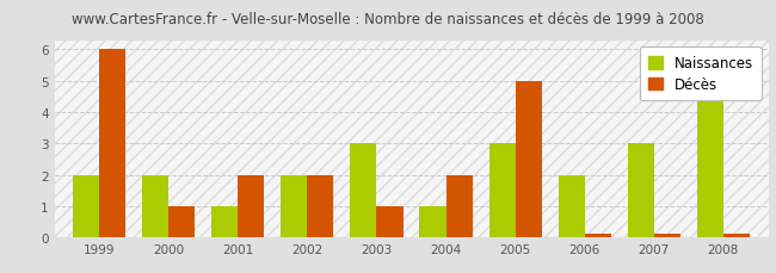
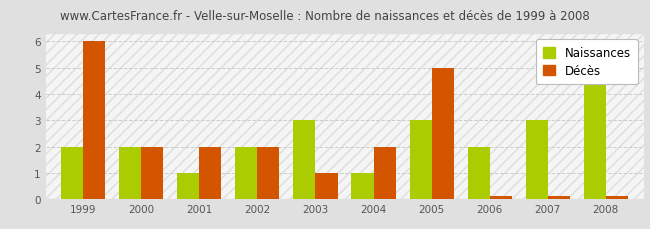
Décès/2000: 1.0 -> 2.0
